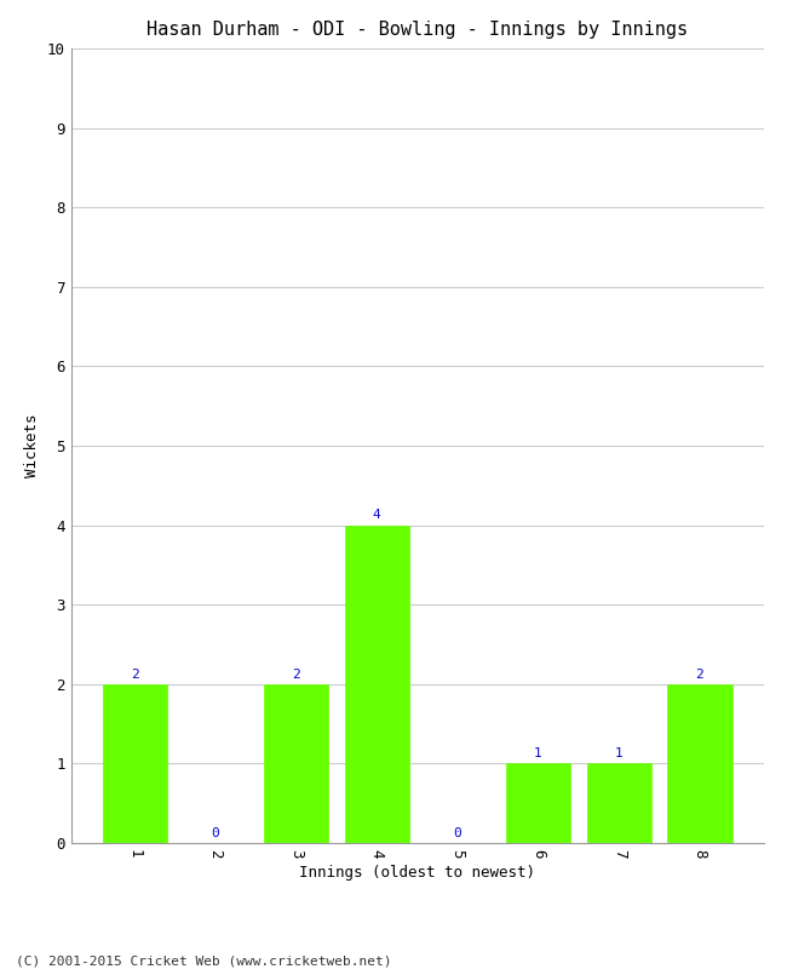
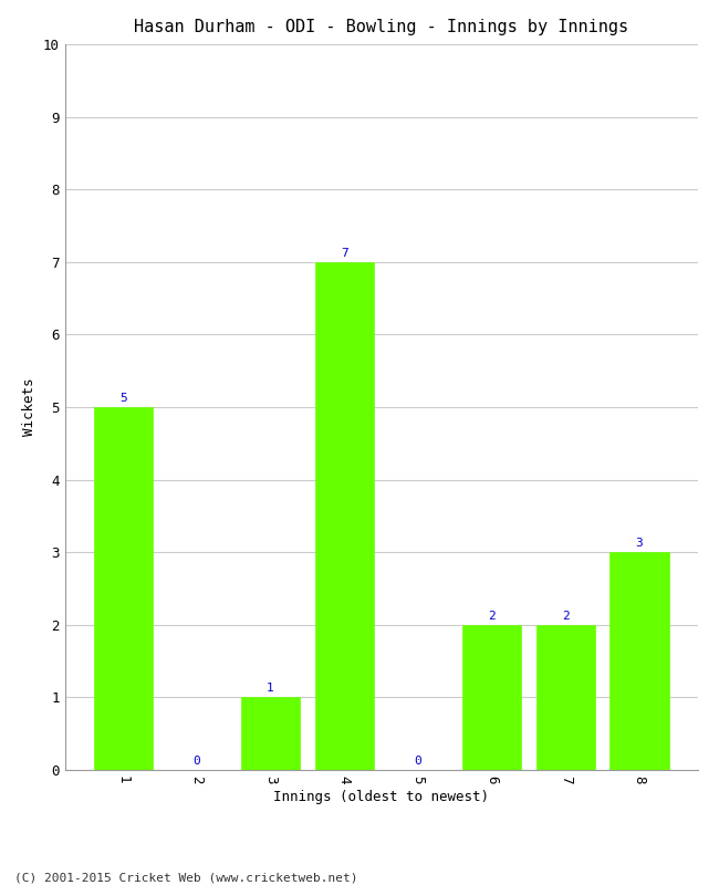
1: 2 -> 5
3: 2 -> 1
4: 4 -> 7
6: 1 -> 2
7: 1 -> 2
8: 2 -> 3
